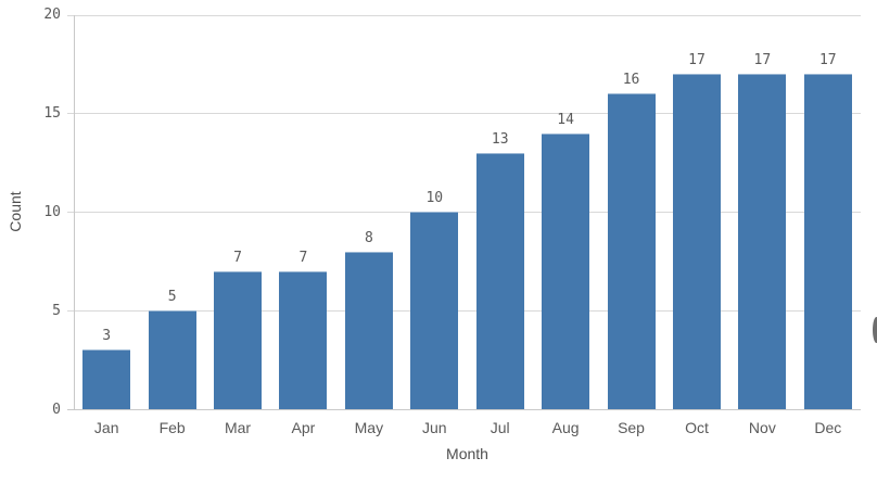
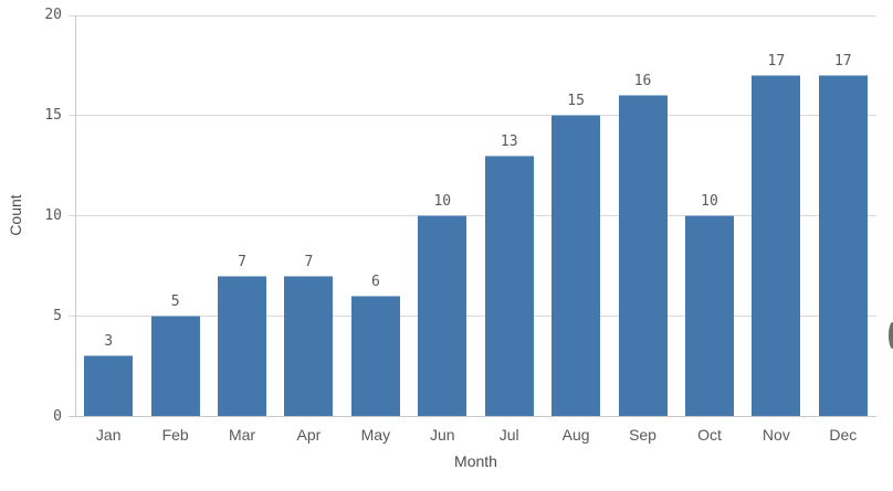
May: 8 -> 6
Aug: 14 -> 15
Oct: 17 -> 10
